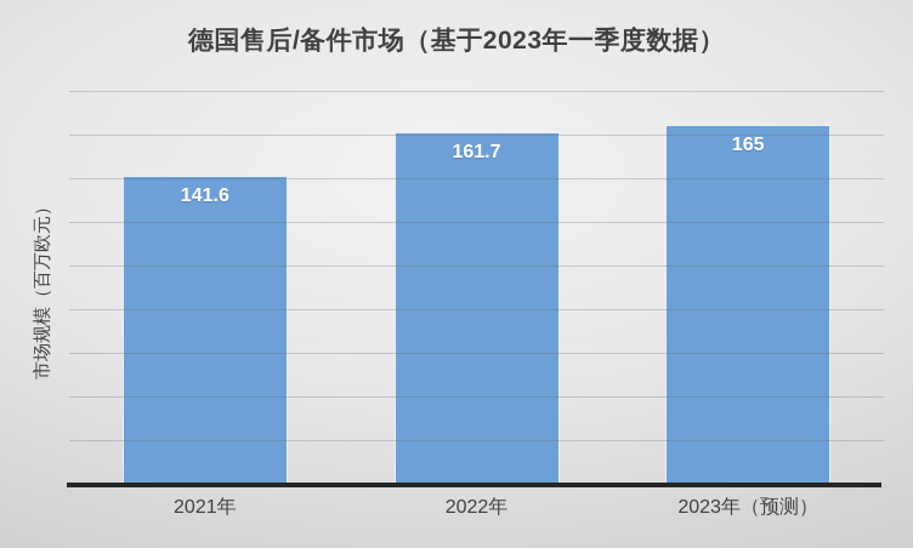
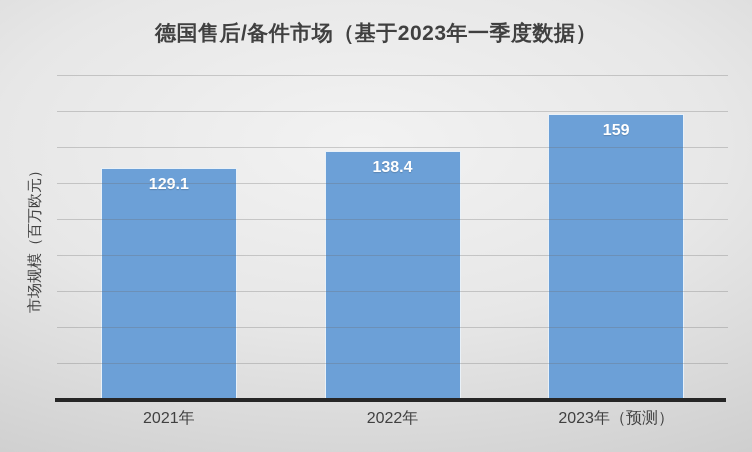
2021年: 141.6 -> 129.1
2022年: 161.7 -> 138.4
2023年（预测）: 165 -> 159
